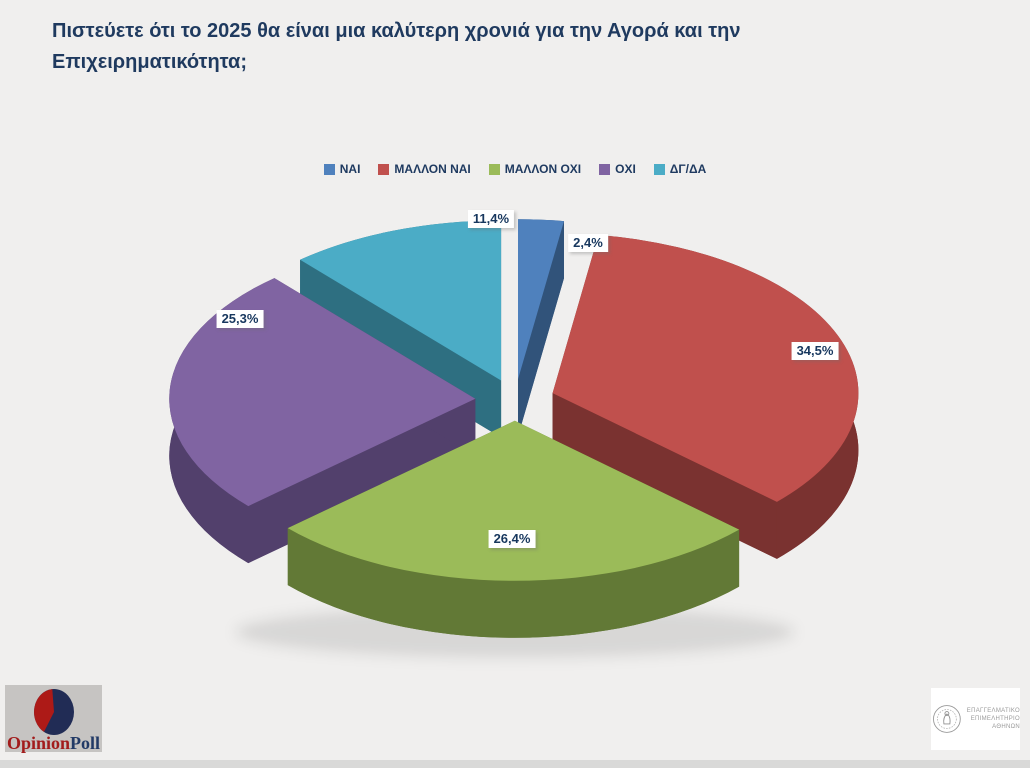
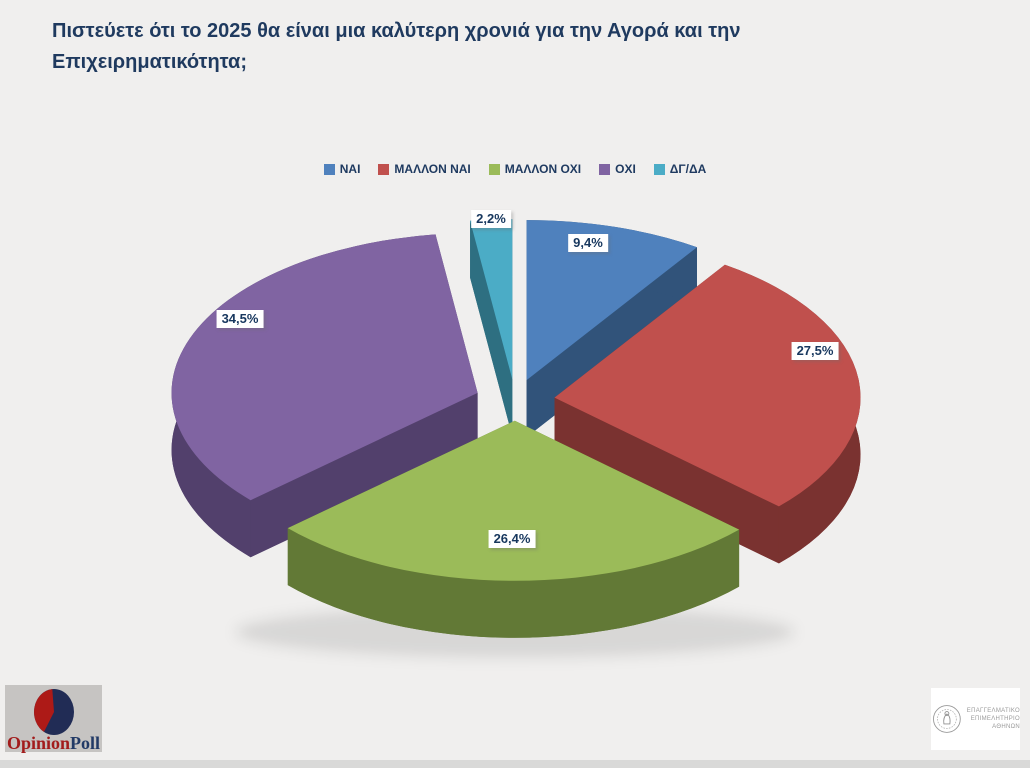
ΝΑΙ: 2,4% -> 9,4%
ΜΑΛΛΟΝ ΝΑΙ: 34,5% -> 27,5%
ΟΧΙ: 25,3% -> 34,5%
ΔΓ/ΔΑ: 11,4% -> 2,2%
